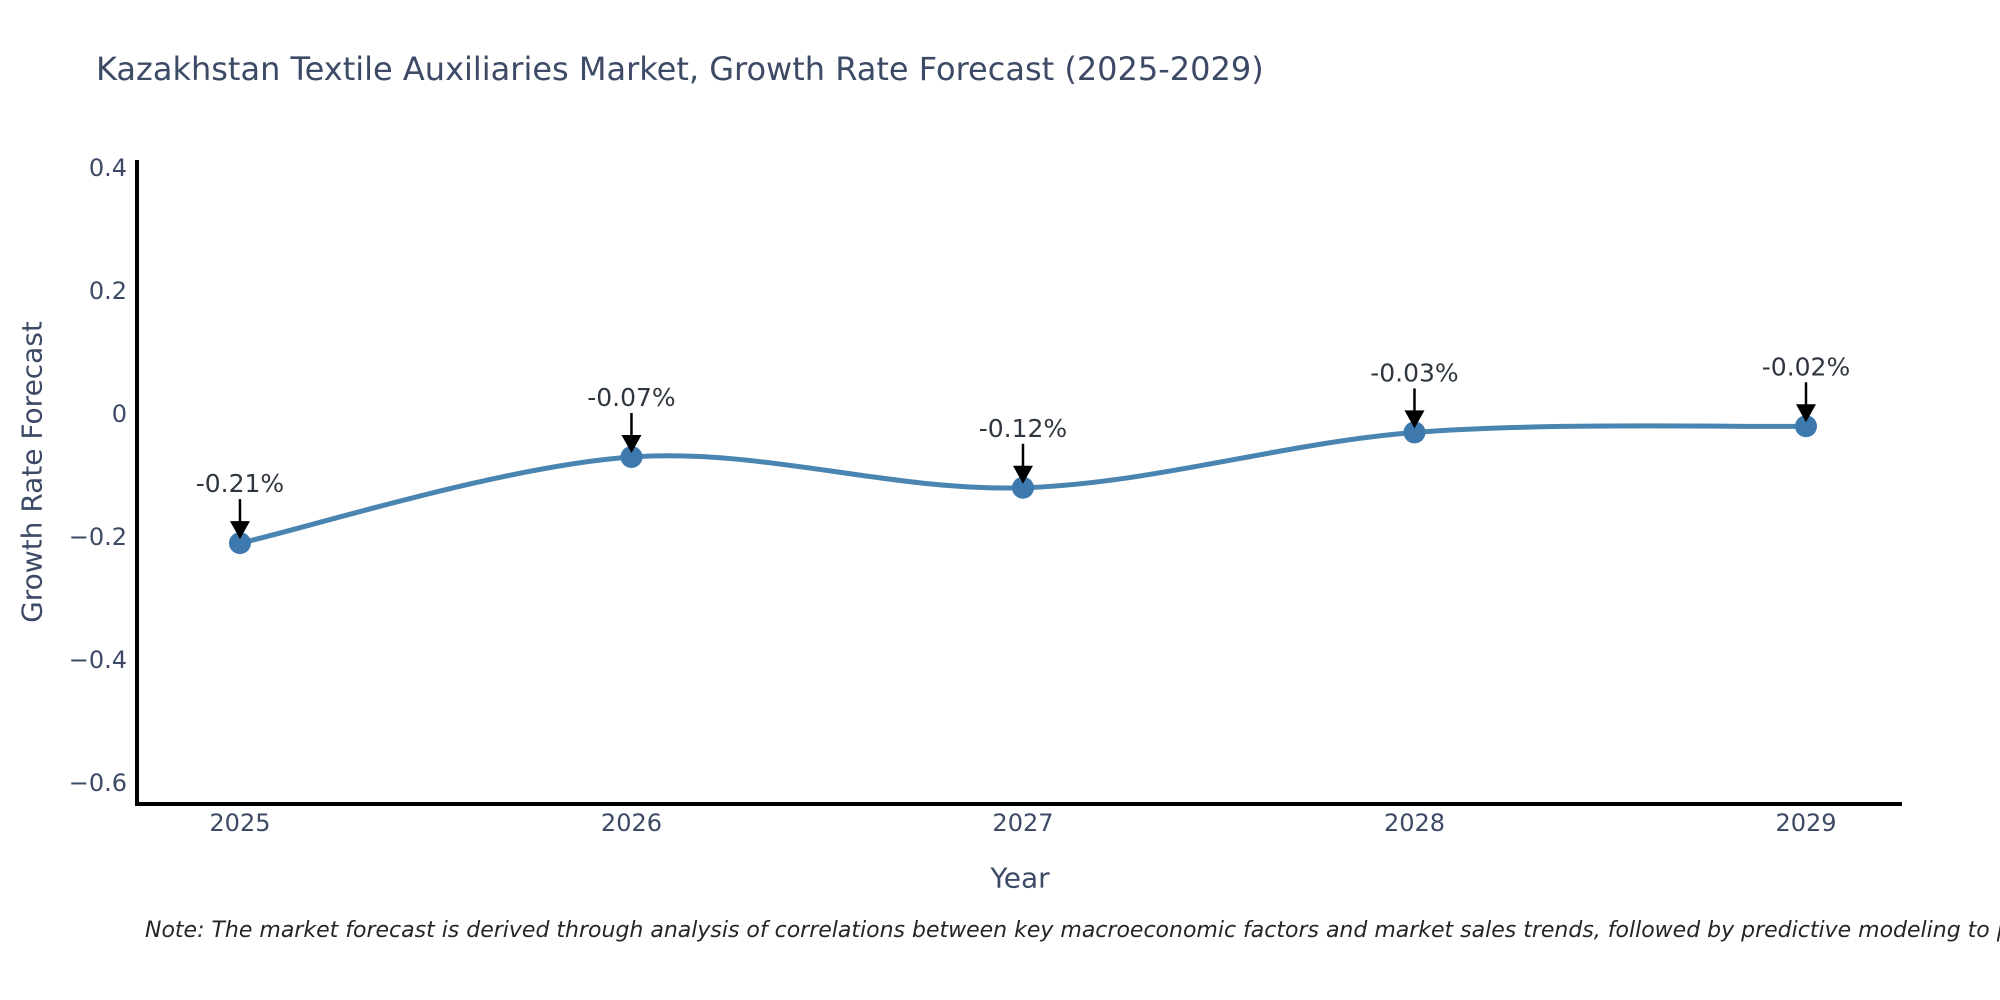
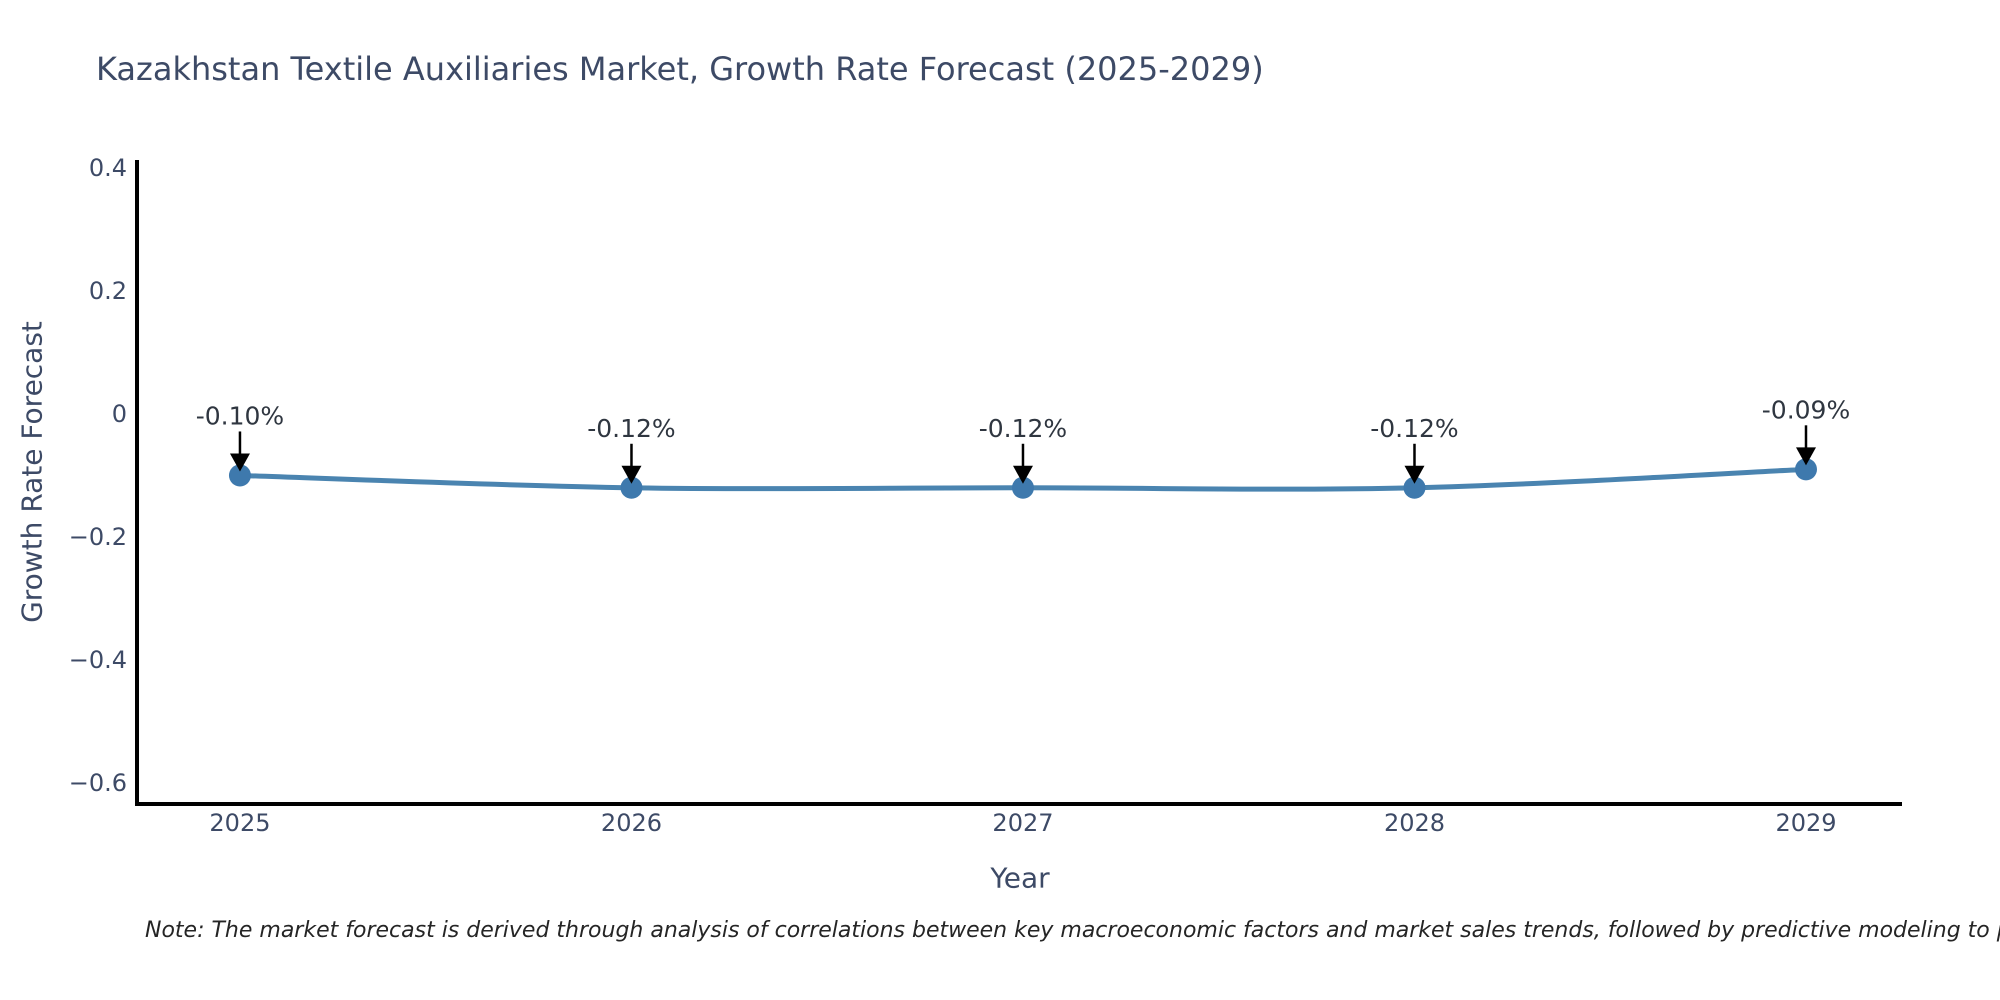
2025: -0.21% -> -0.10%
2026: -0.07% -> -0.12%
2028: -0.03% -> -0.12%
2029: -0.02% -> -0.09%
